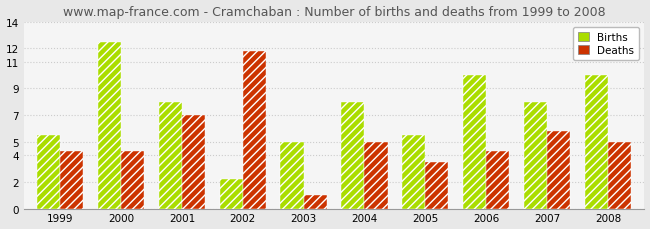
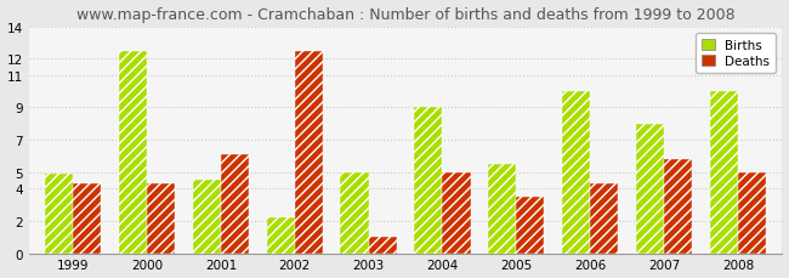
Births/1999: 5.5 -> 4.9
Births/2001: 8.0 -> 4.5
Deaths/2001: 7.0 -> 6.1
Deaths/2002: 11.8 -> 12.5
Births/2004: 8.0 -> 9.0
